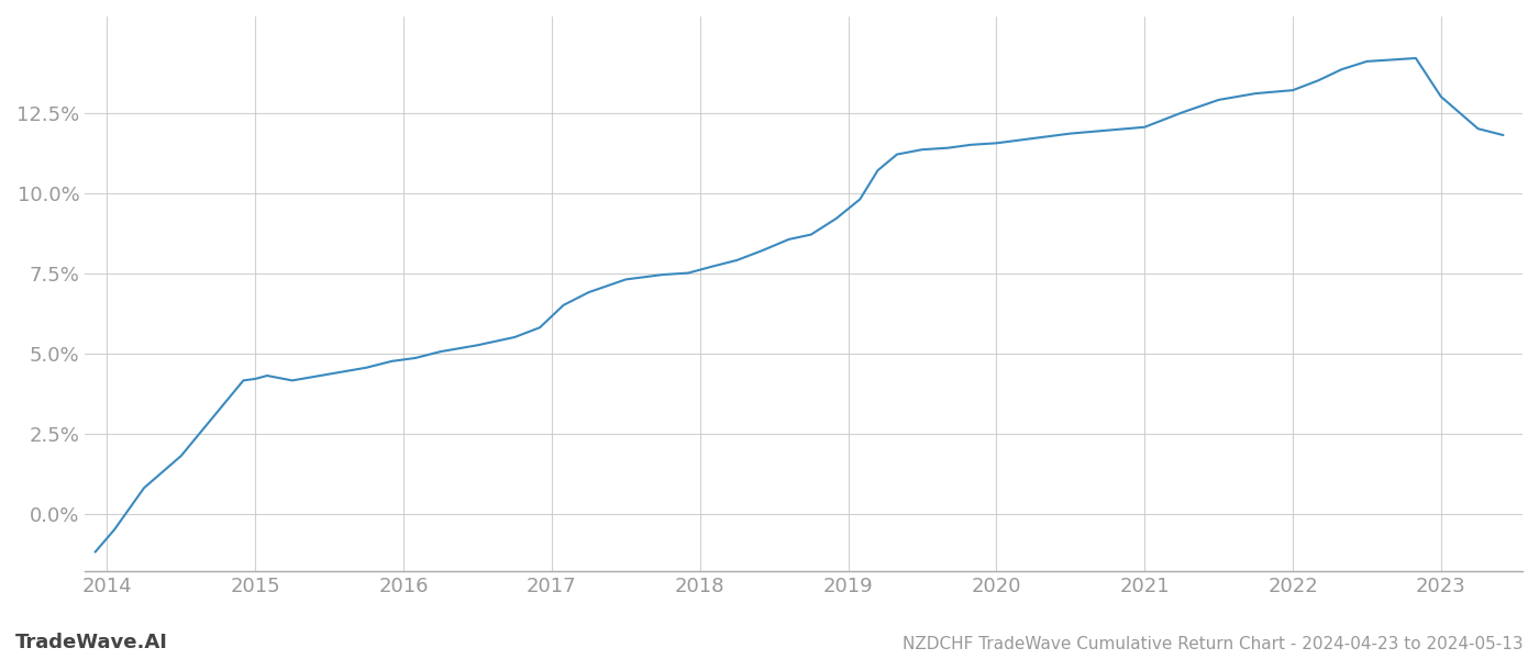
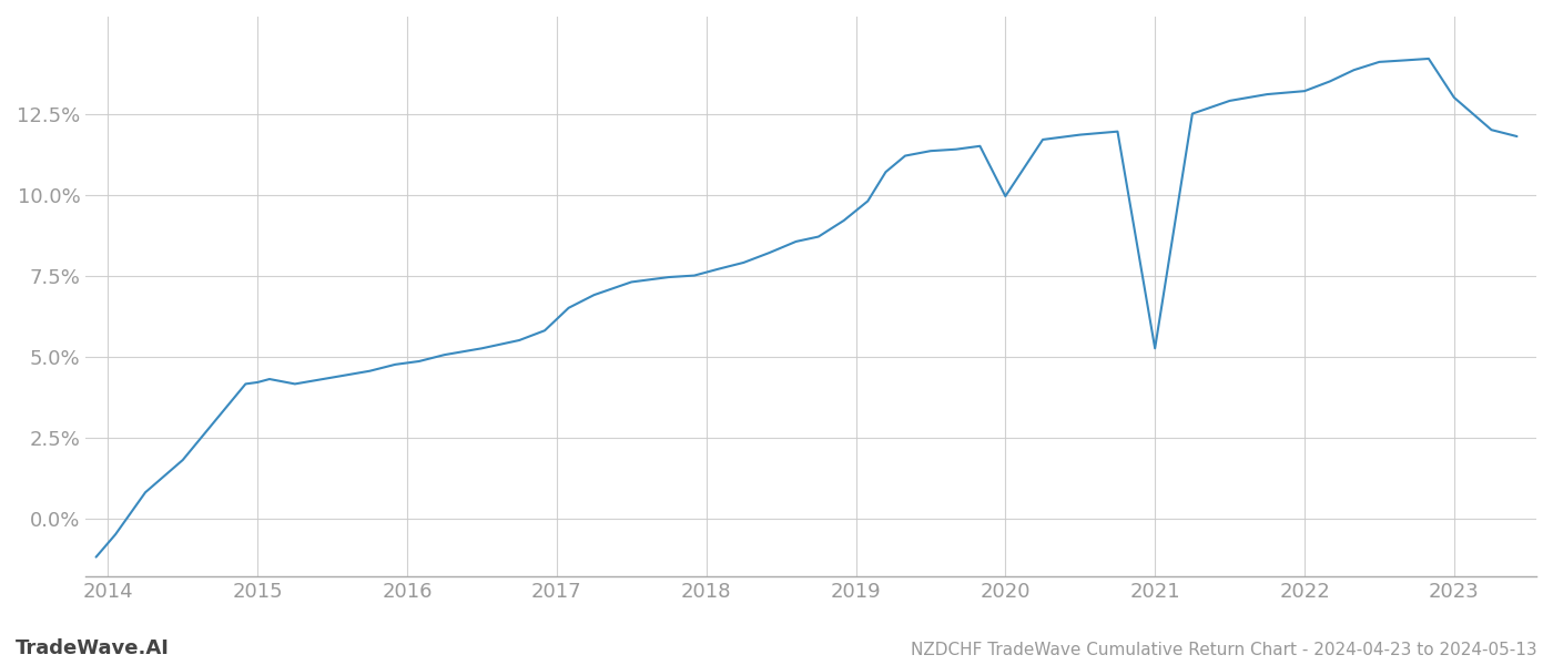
2020: 11.55% -> 9.95%
2021: 12.05% -> 5.25%
